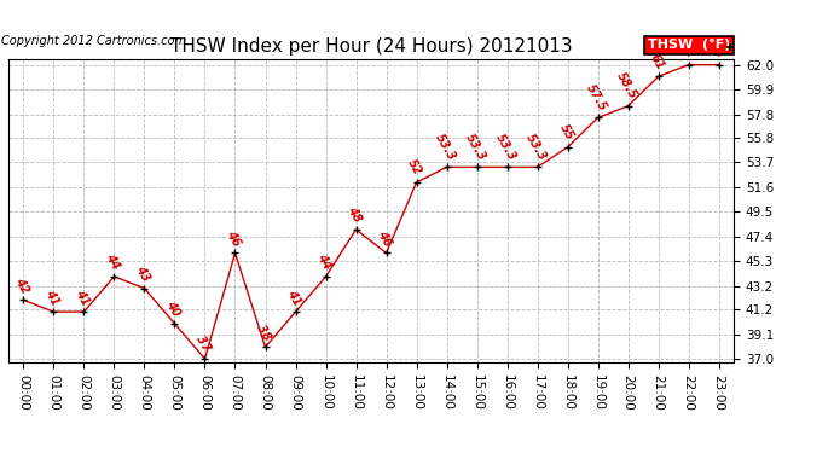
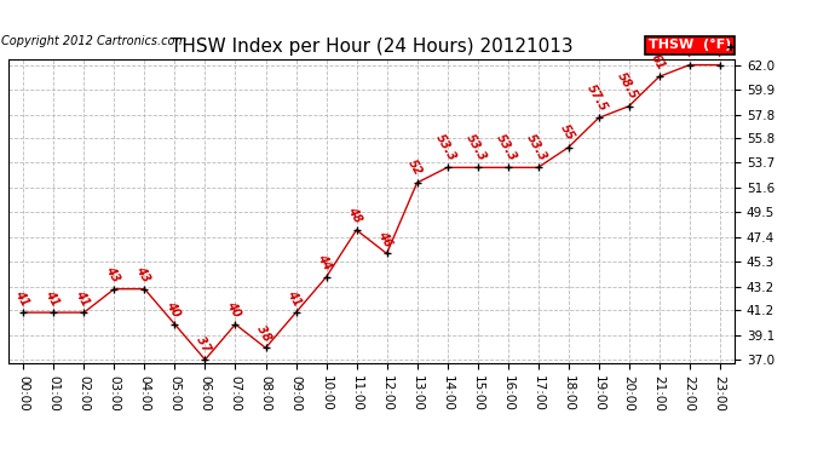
00:00: 42 -> 41
03:00: 44 -> 43
07:00: 46 -> 40
